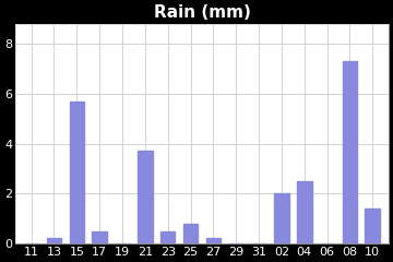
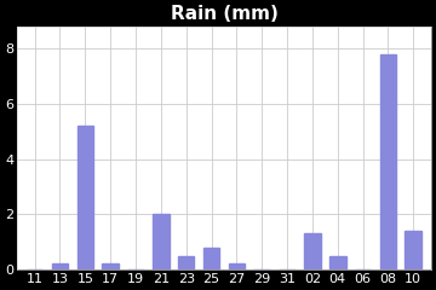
15: 5.7 -> 5.2
17: 0.5 -> 0.2
21: 3.7 -> 2.0
02: 2.0 -> 1.3
04: 2.5 -> 0.5
08: 7.3 -> 7.8
